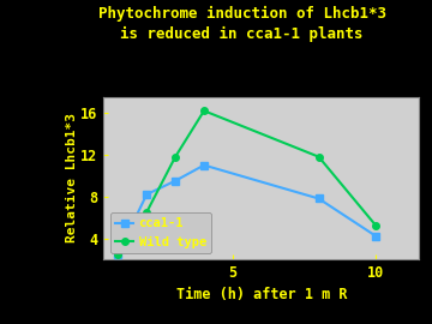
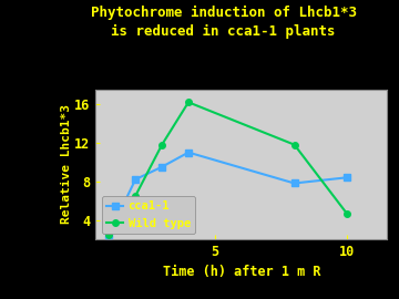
cca1-1/10: 4.2 -> 8.4
Wild type/10: 5.2 -> 4.6
